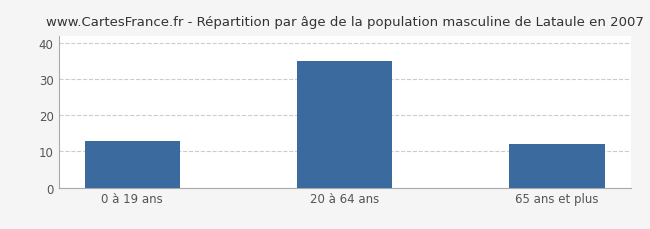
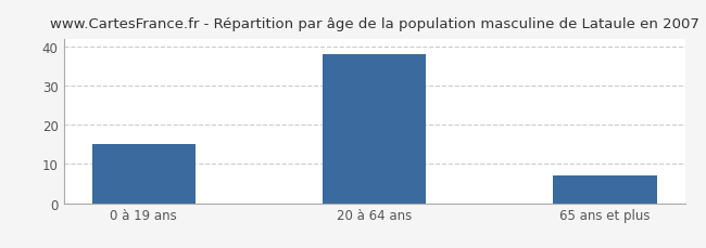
0 à 19 ans: 13 -> 15
20 à 64 ans: 35 -> 38
65 ans et plus: 12 -> 7
